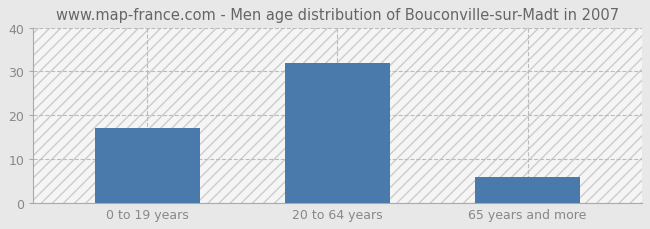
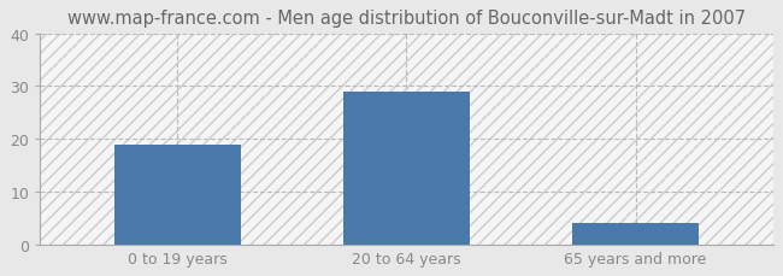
0 to 19 years: 17 -> 19
20 to 64 years: 32 -> 29
65 years and more: 6 -> 4
